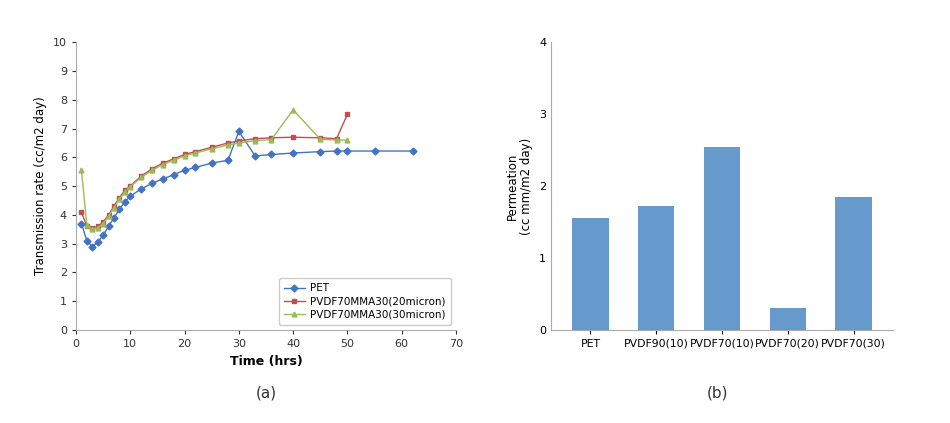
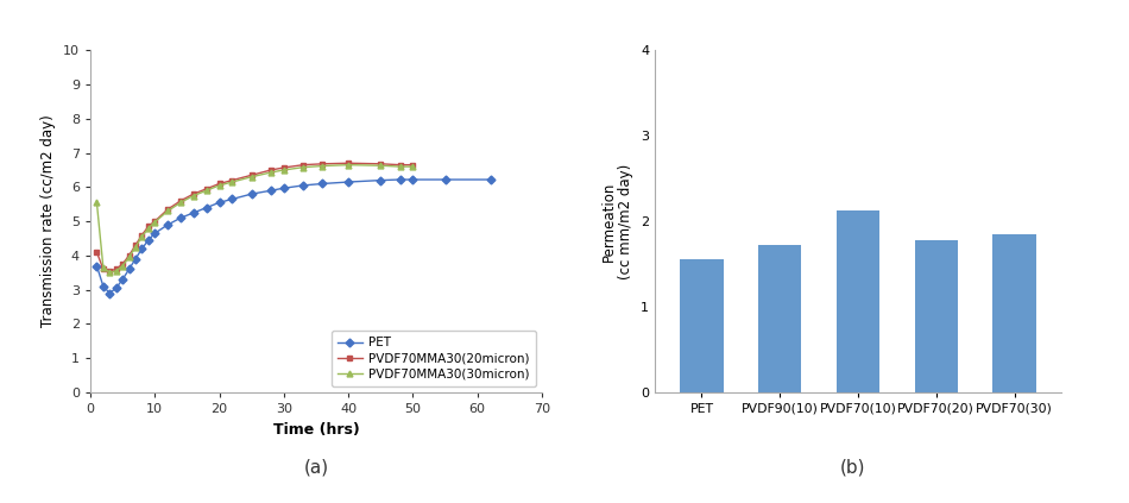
PET/30: 6.90 -> 5.97
PVDF70MMA30(30micron)/40: 7.65 -> 6.65
PVDF70MMA30(20micron)/50: 7.50 -> 6.65
PVDF70(10): 2.54 -> 2.13
PVDF70(20): 0.30 -> 1.78
